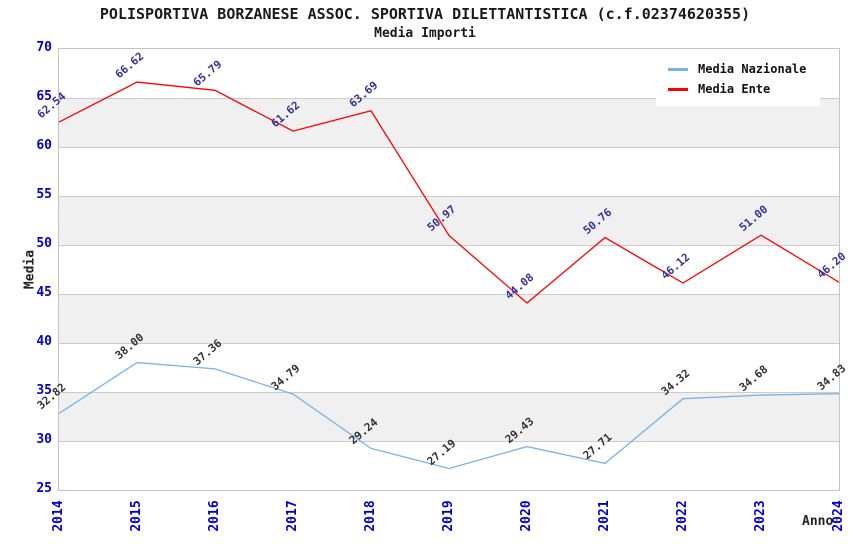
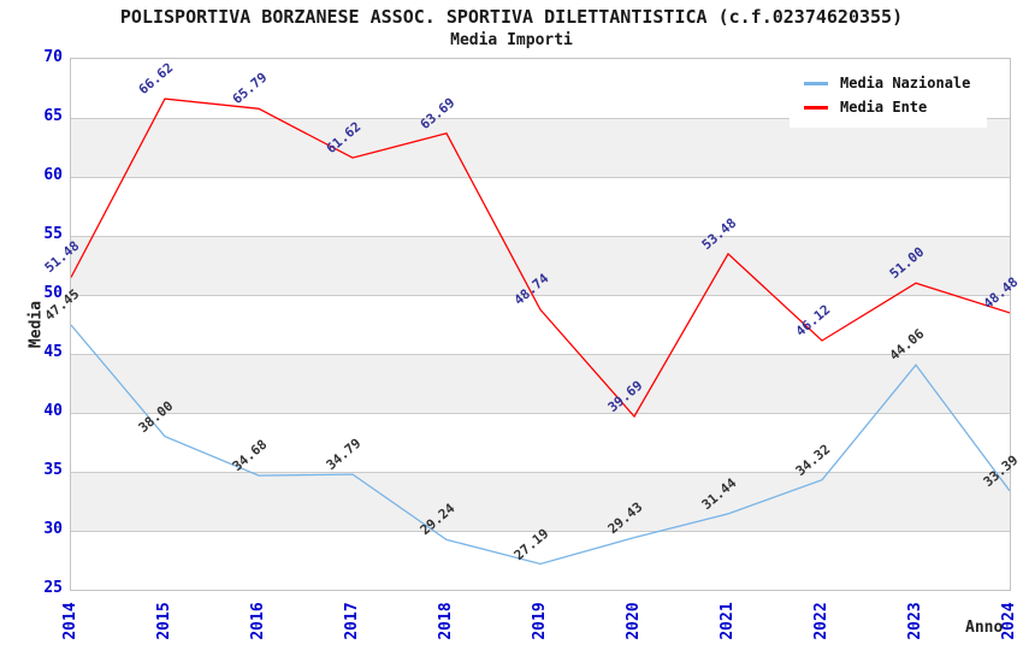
Media Nazionale/2014: 32.82 -> 47.45
Media Ente/2014: 62.54 -> 51.48
Media Nazionale/2016: 37.36 -> 34.68
Media Ente/2019: 50.97 -> 48.74
Media Ente/2020: 44.08 -> 39.69
Media Nazionale/2021: 27.71 -> 31.44
Media Ente/2021: 50.76 -> 53.48
Media Nazionale/2023: 34.68 -> 44.06
Media Nazionale/2024: 34.83 -> 33.39
Media Ente/2024: 46.20 -> 48.48
